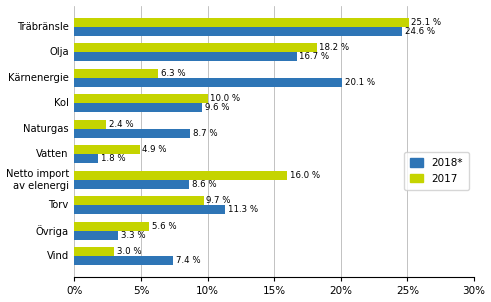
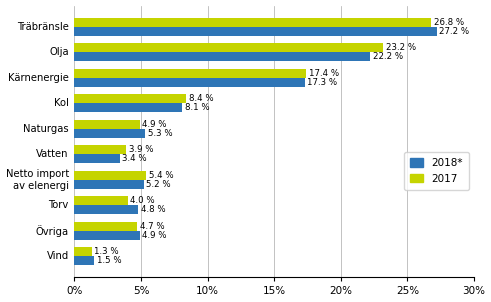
2017/Träbränsle: 25.1 -> 26.8
2018*/Träbränsle: 24.6 -> 27.2
2017/Olja: 18.2 -> 23.2
2018*/Olja: 16.7 -> 22.2
2017/Kärnenergie: 6.3 -> 17.4
2018*/Kärnenergie: 20.1 -> 17.3
2017/Kol: 10.0 -> 8.4
2018*/Kol: 9.6 -> 8.1
2017/Naturgas: 2.4 -> 4.9
2018*/Naturgas: 8.7 -> 5.3
2017/Vatten: 4.9 -> 3.9
2018*/Vatten: 1.8 -> 3.4
2017/Netto import av elenergi: 16.0 -> 5.4
2018*/Netto import av elenergi: 8.6 -> 5.2
2017/Torv: 9.7 -> 4.0
2018*/Torv: 11.3 -> 4.8
2017/Övriga: 5.6 -> 4.7
2018*/Övriga: 3.3 -> 4.9
2017/Vind: 3.0 -> 1.3
2018*/Vind: 7.4 -> 1.5
